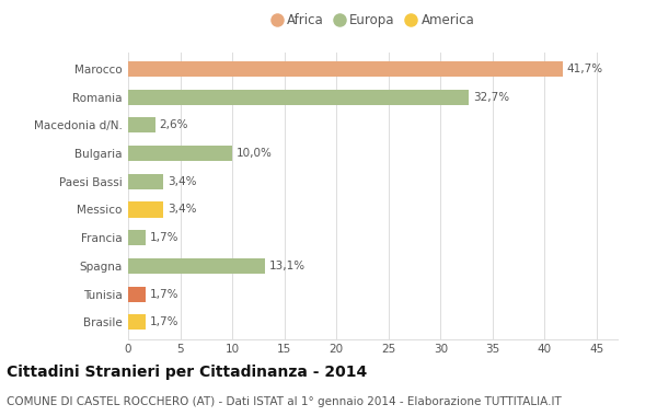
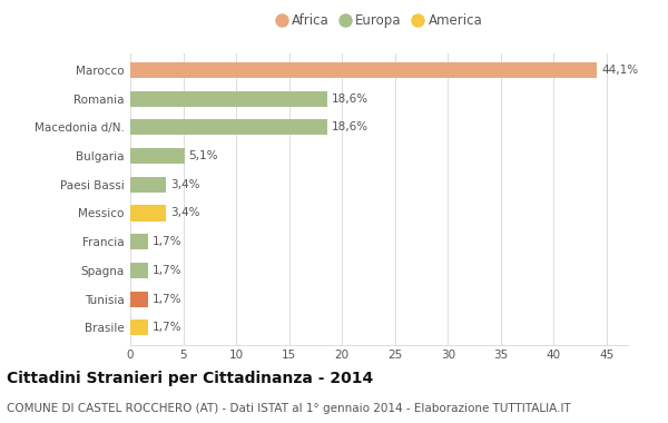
Marocco: 41,7% -> 44,1%
Romania: 32,7% -> 18,6%
Macedonia d/N.: 2,6% -> 18,6%
Bulgaria: 10,0% -> 5,1%
Spagna: 13,1% -> 1,7%
